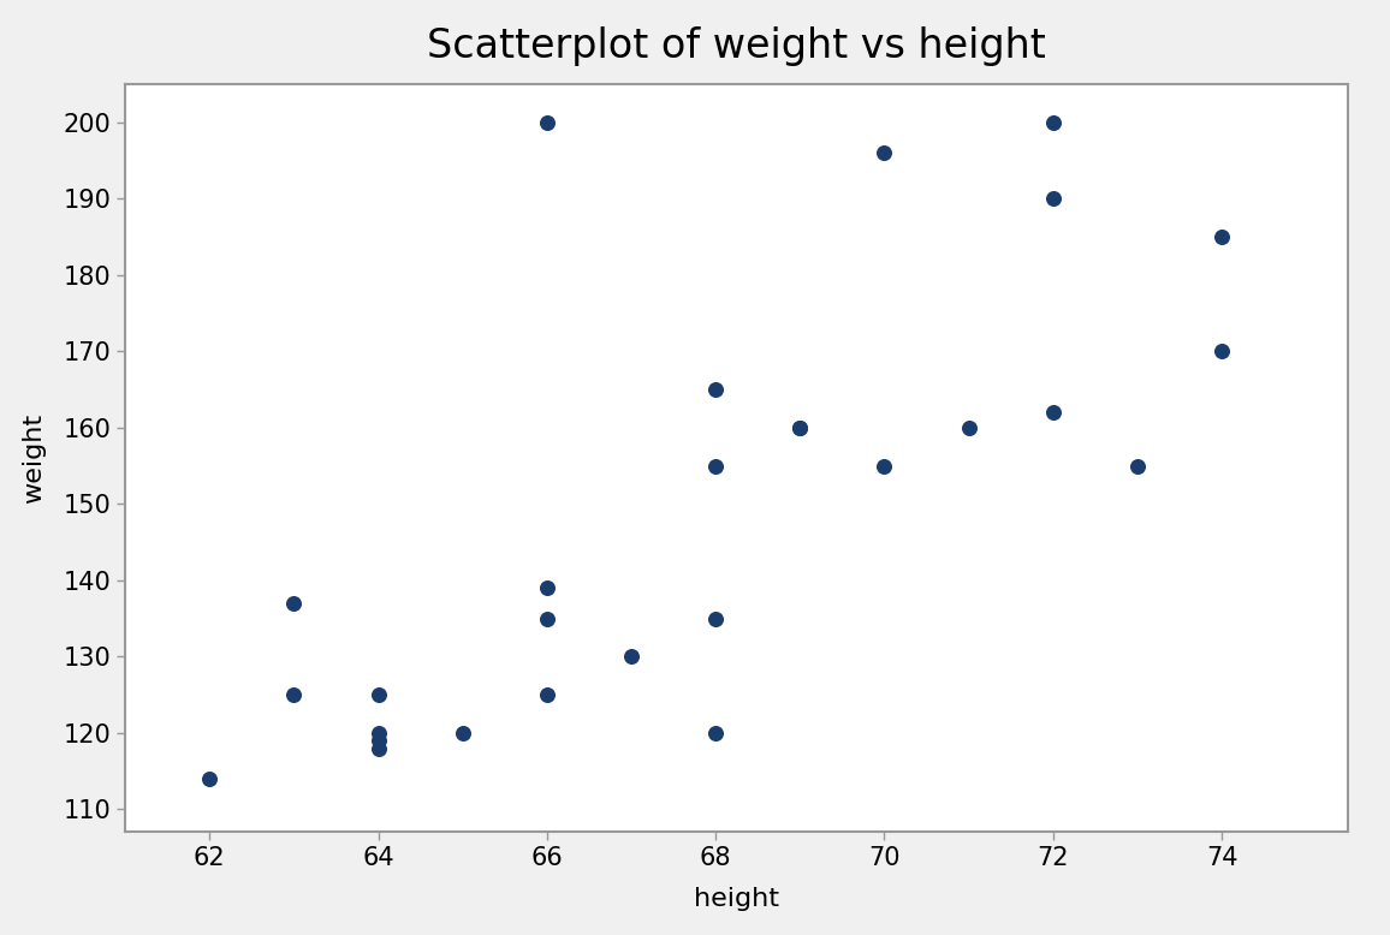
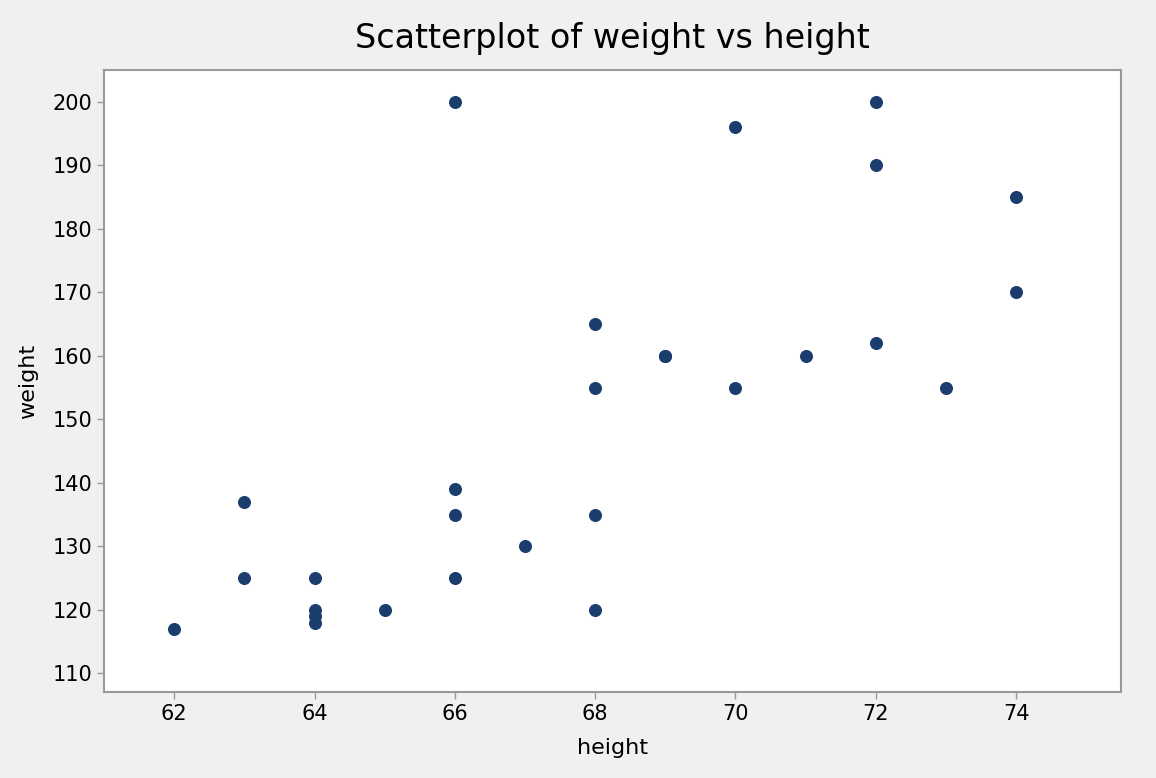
62: 114 -> 117
